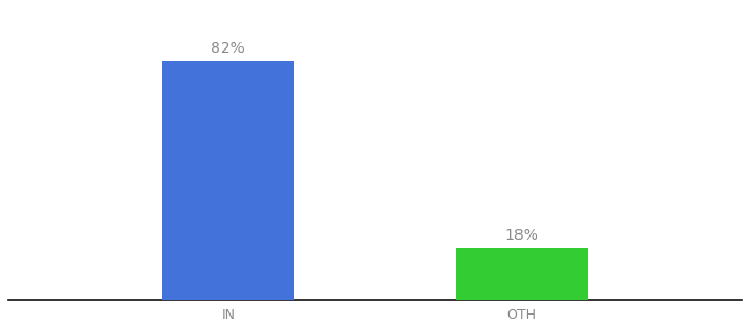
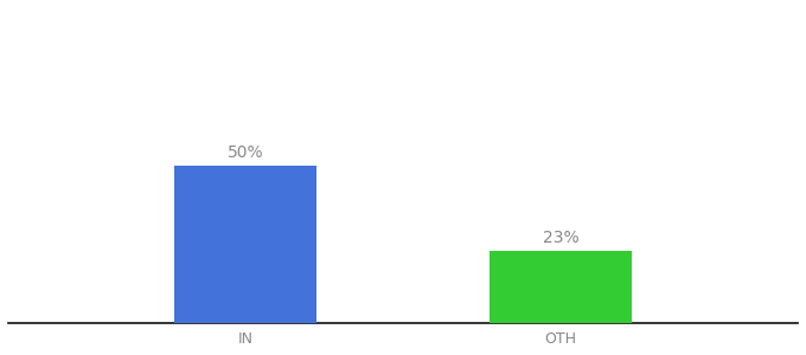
IN: 82% -> 50%
OTH: 18% -> 23%
